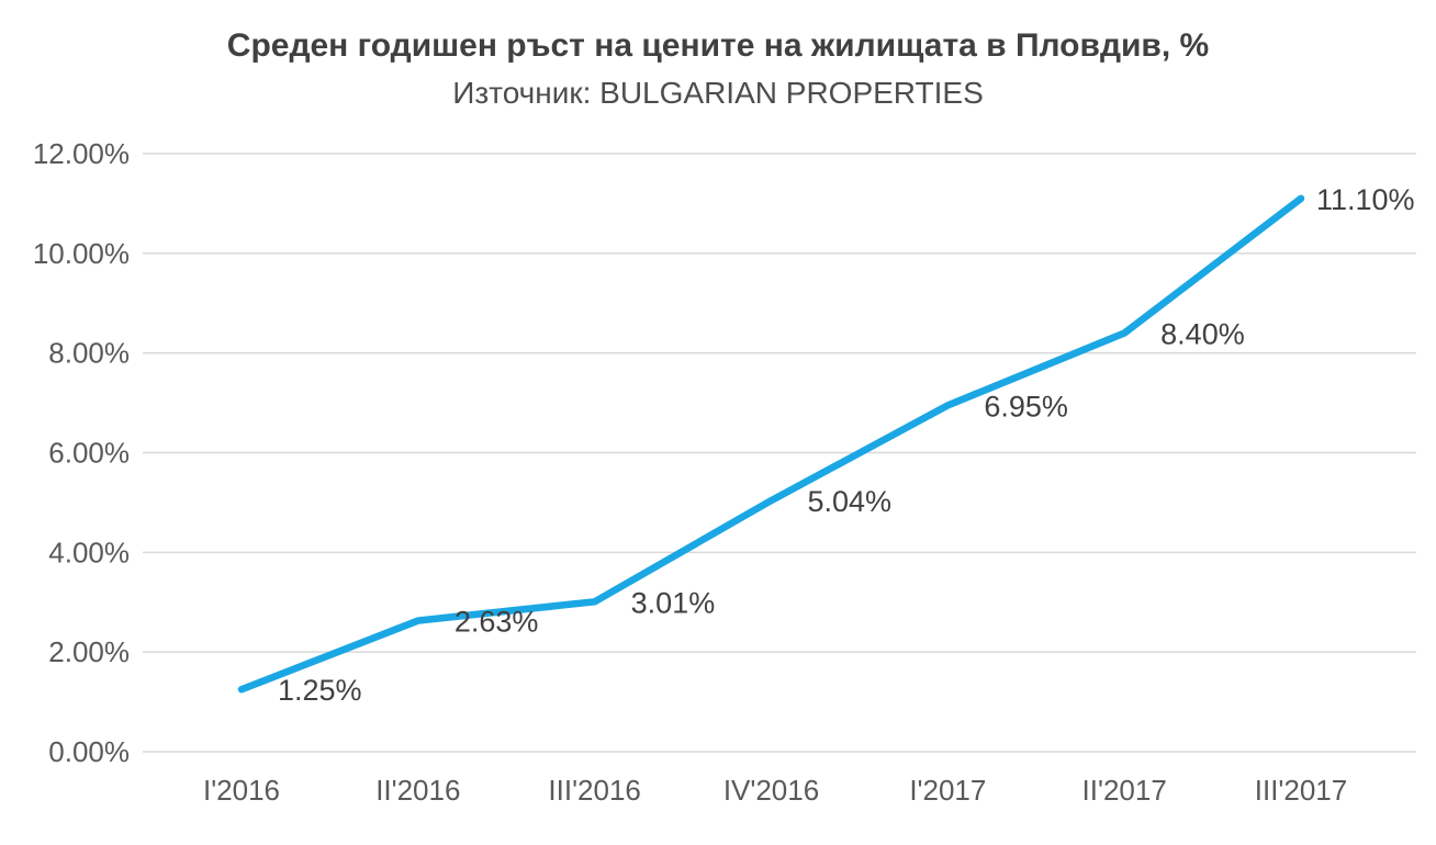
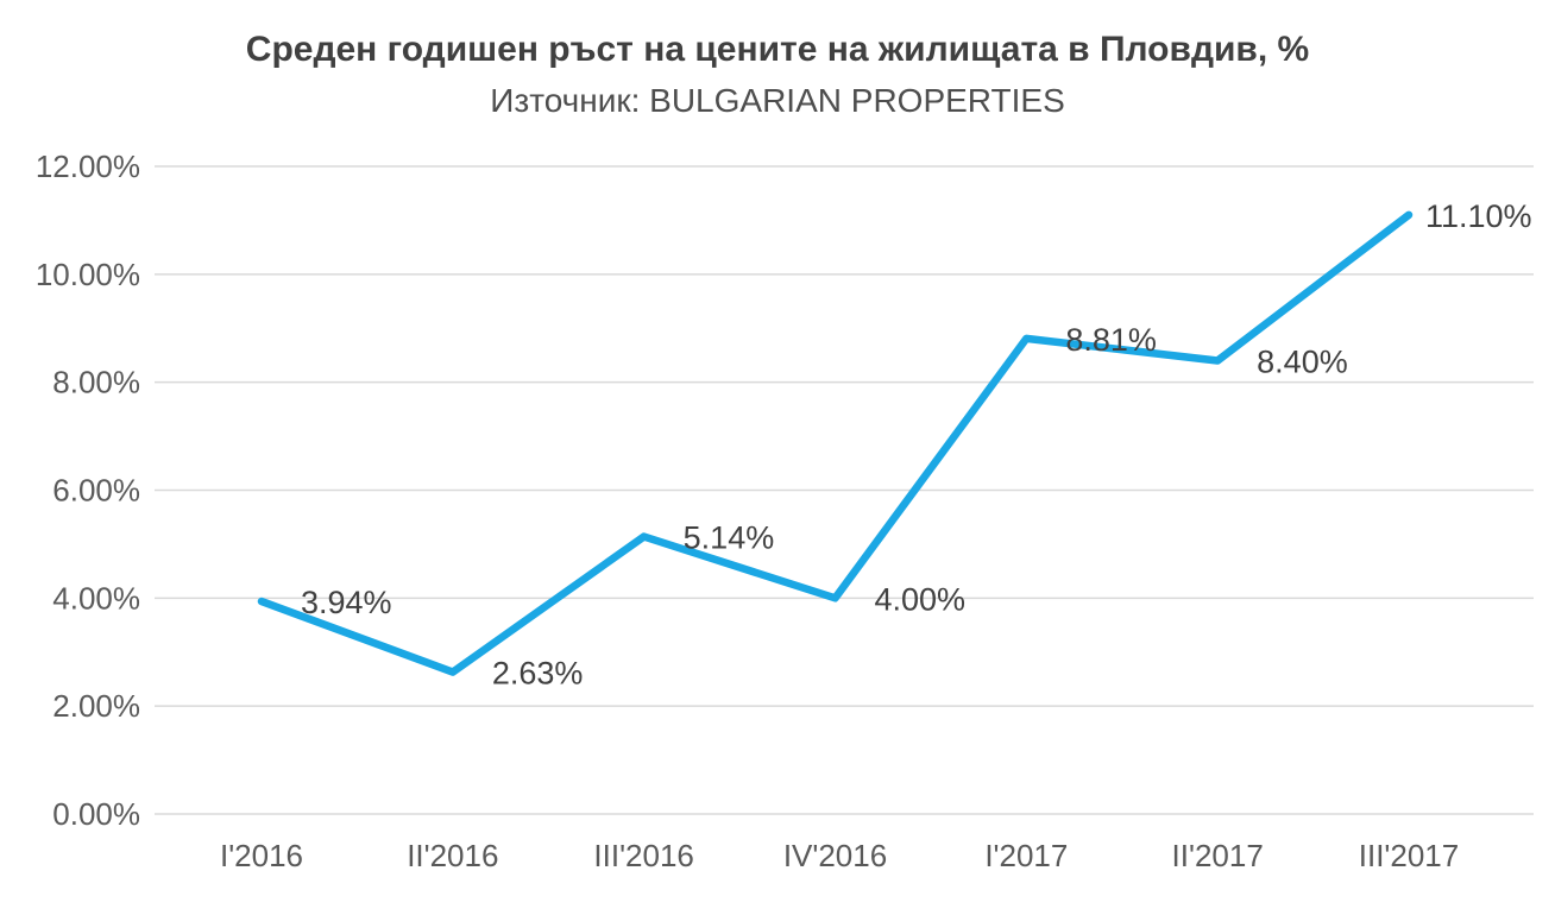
I'2016: 1.25% -> 3.94%
III'2016: 3.01% -> 5.14%
IV'2016: 5.04% -> 4.00%
I'2017: 6.95% -> 8.81%
